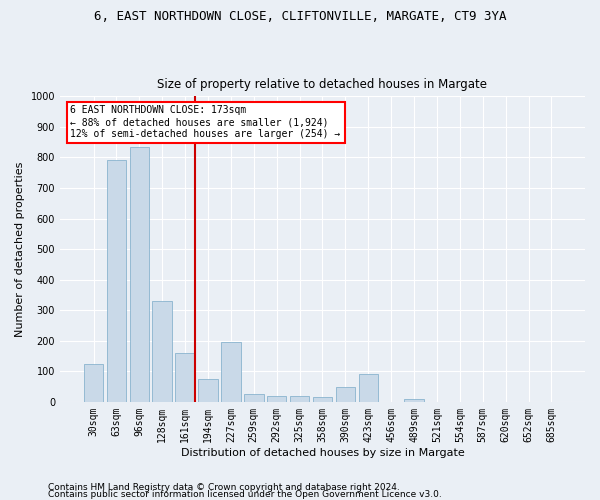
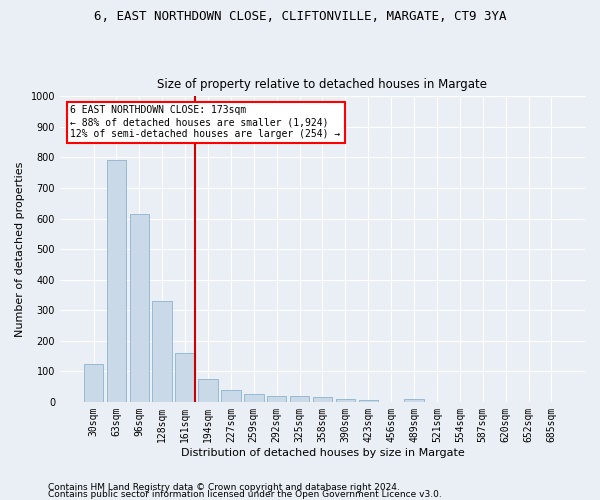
96sqm: 835 -> 615
227sqm: 195 -> 40
390sqm: 50 -> 10
423sqm: 90 -> 5
